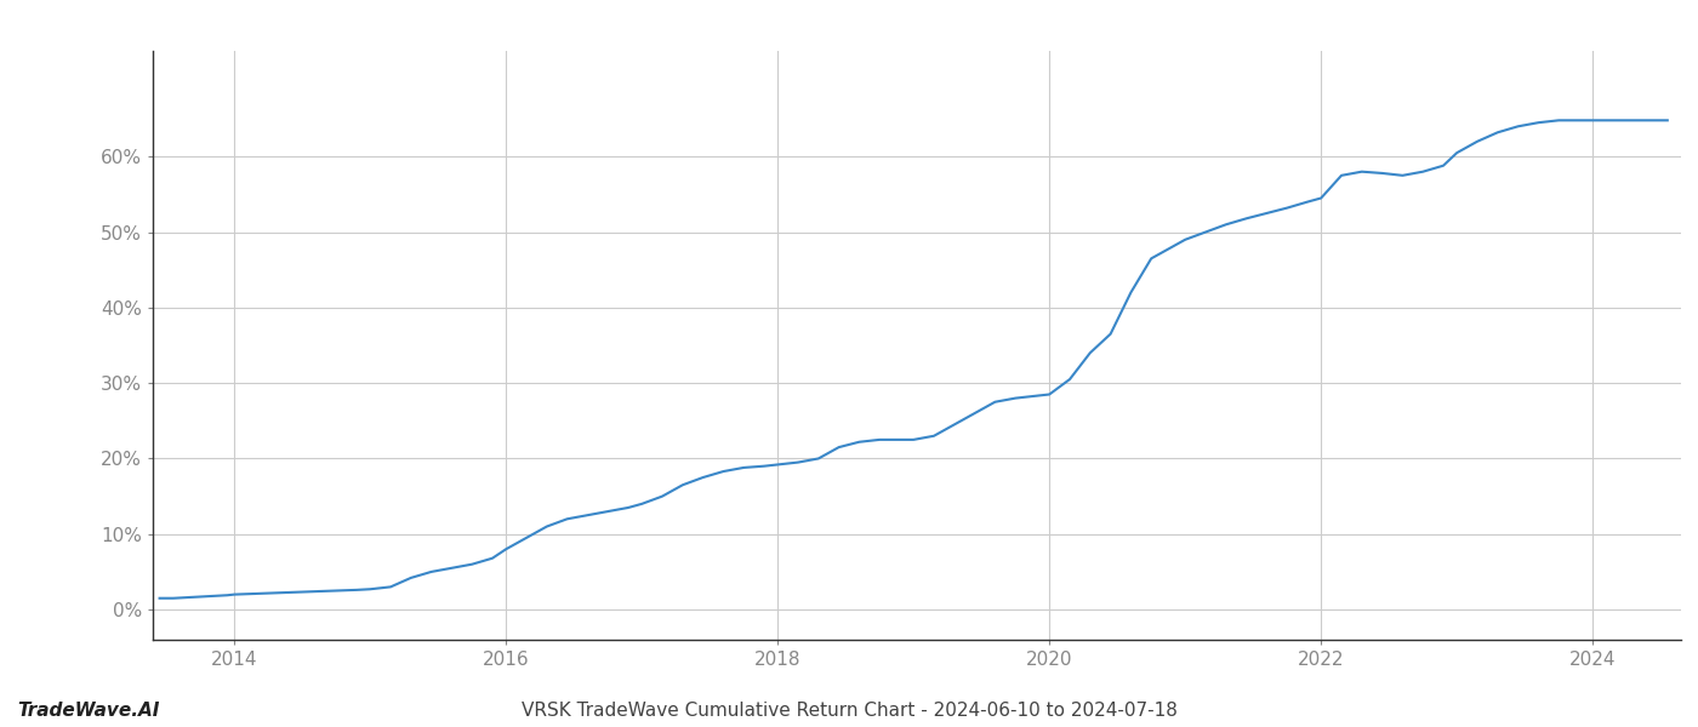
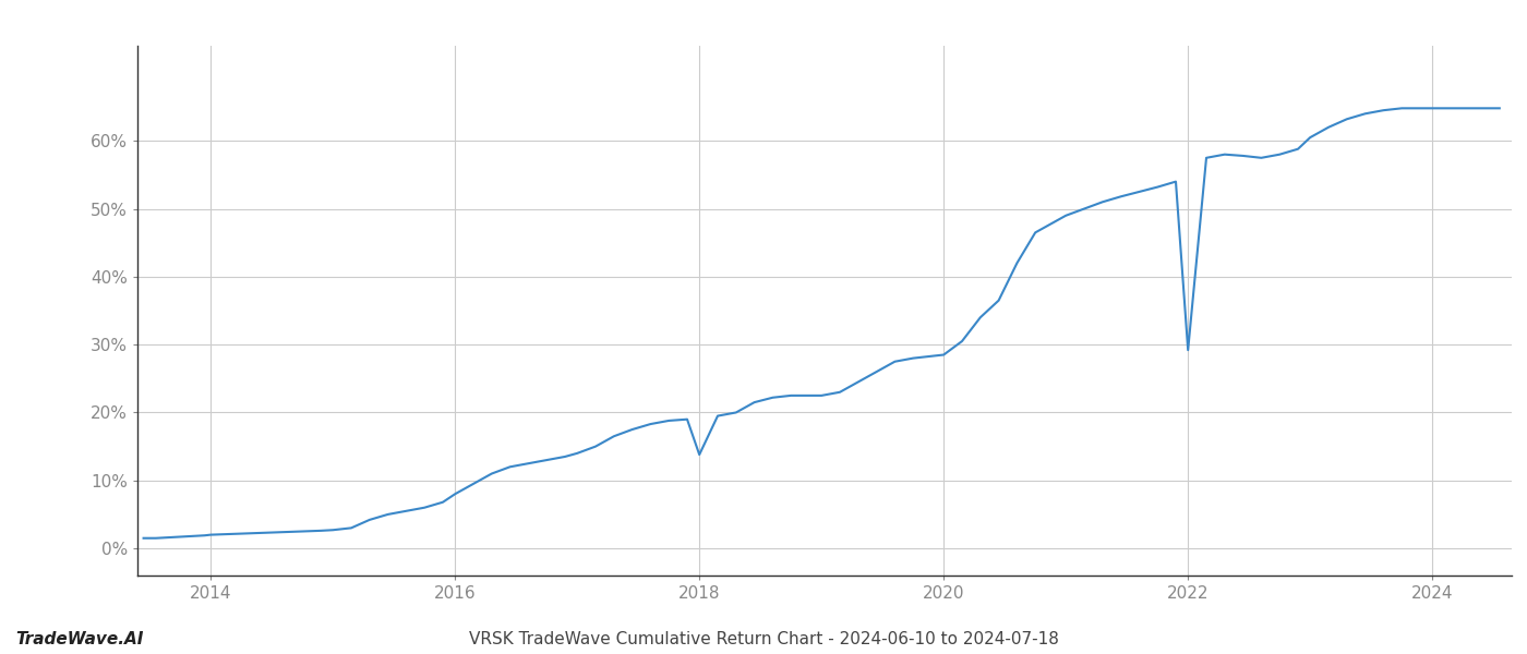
2018: 19.2% -> 13.8%
2022: 54.5% -> 29.2%
